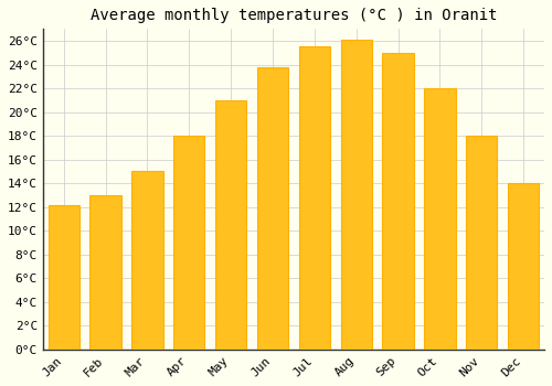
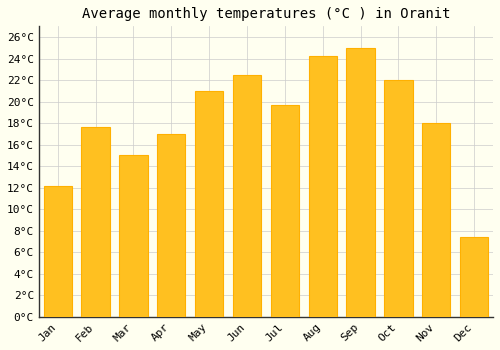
Feb: 13.0°C -> 17.6°C
Apr: 18.0°C -> 17.0°C
Jun: 23.8°C -> 22.5°C
Jul: 25.5°C -> 19.7°C
Aug: 26.1°C -> 24.2°C
Dec: 14.0°C -> 7.4°C
